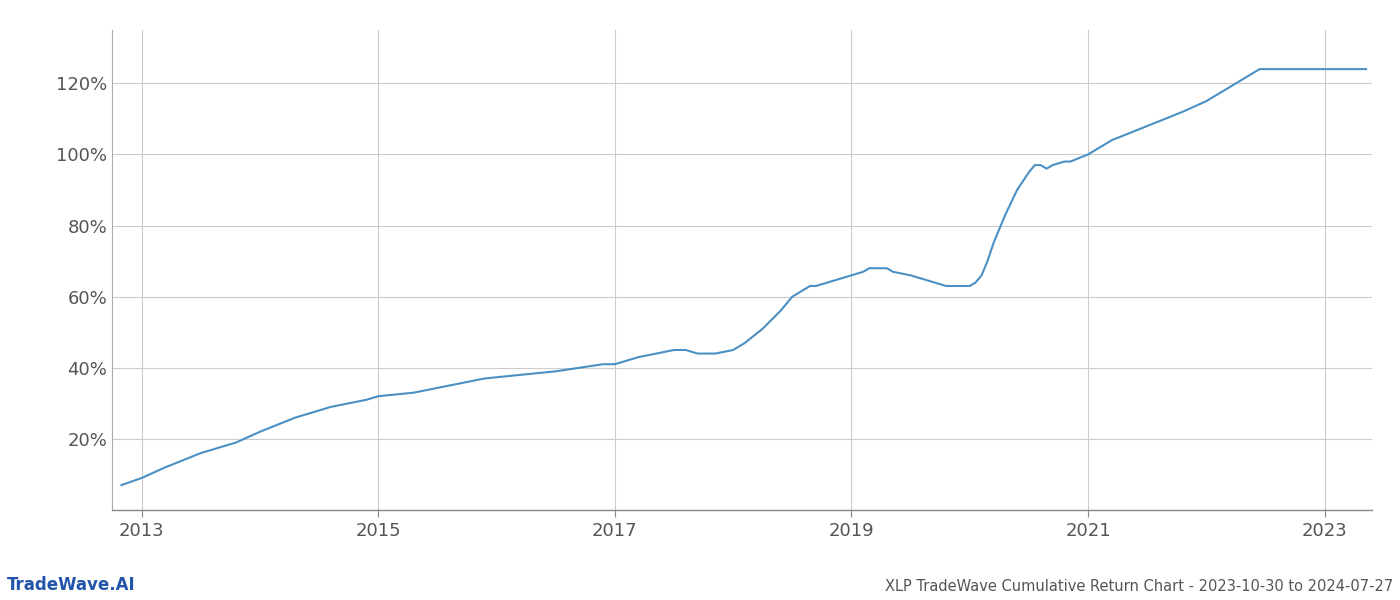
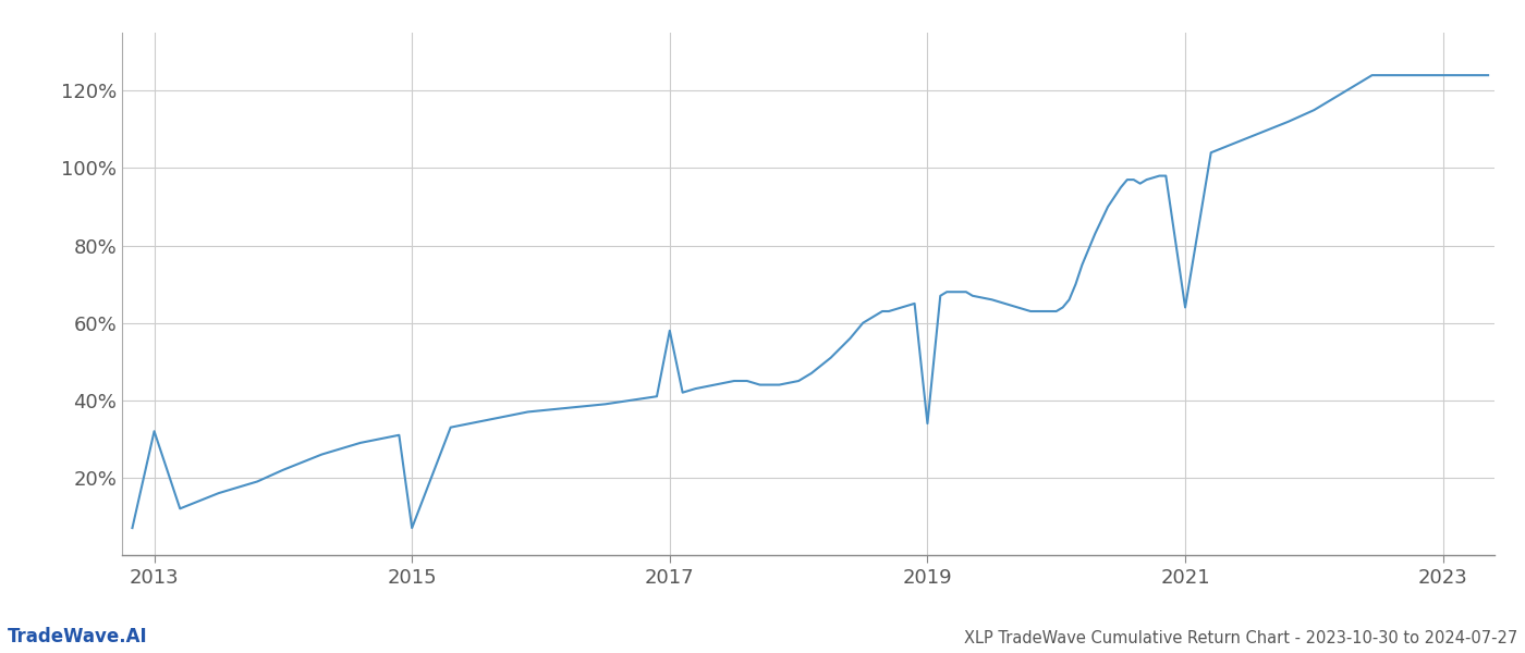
2013: 9% -> 32%
2015: 32% -> 7%
2017: 41% -> 58%
2019: 66% -> 34%
2021: 100% -> 64%
